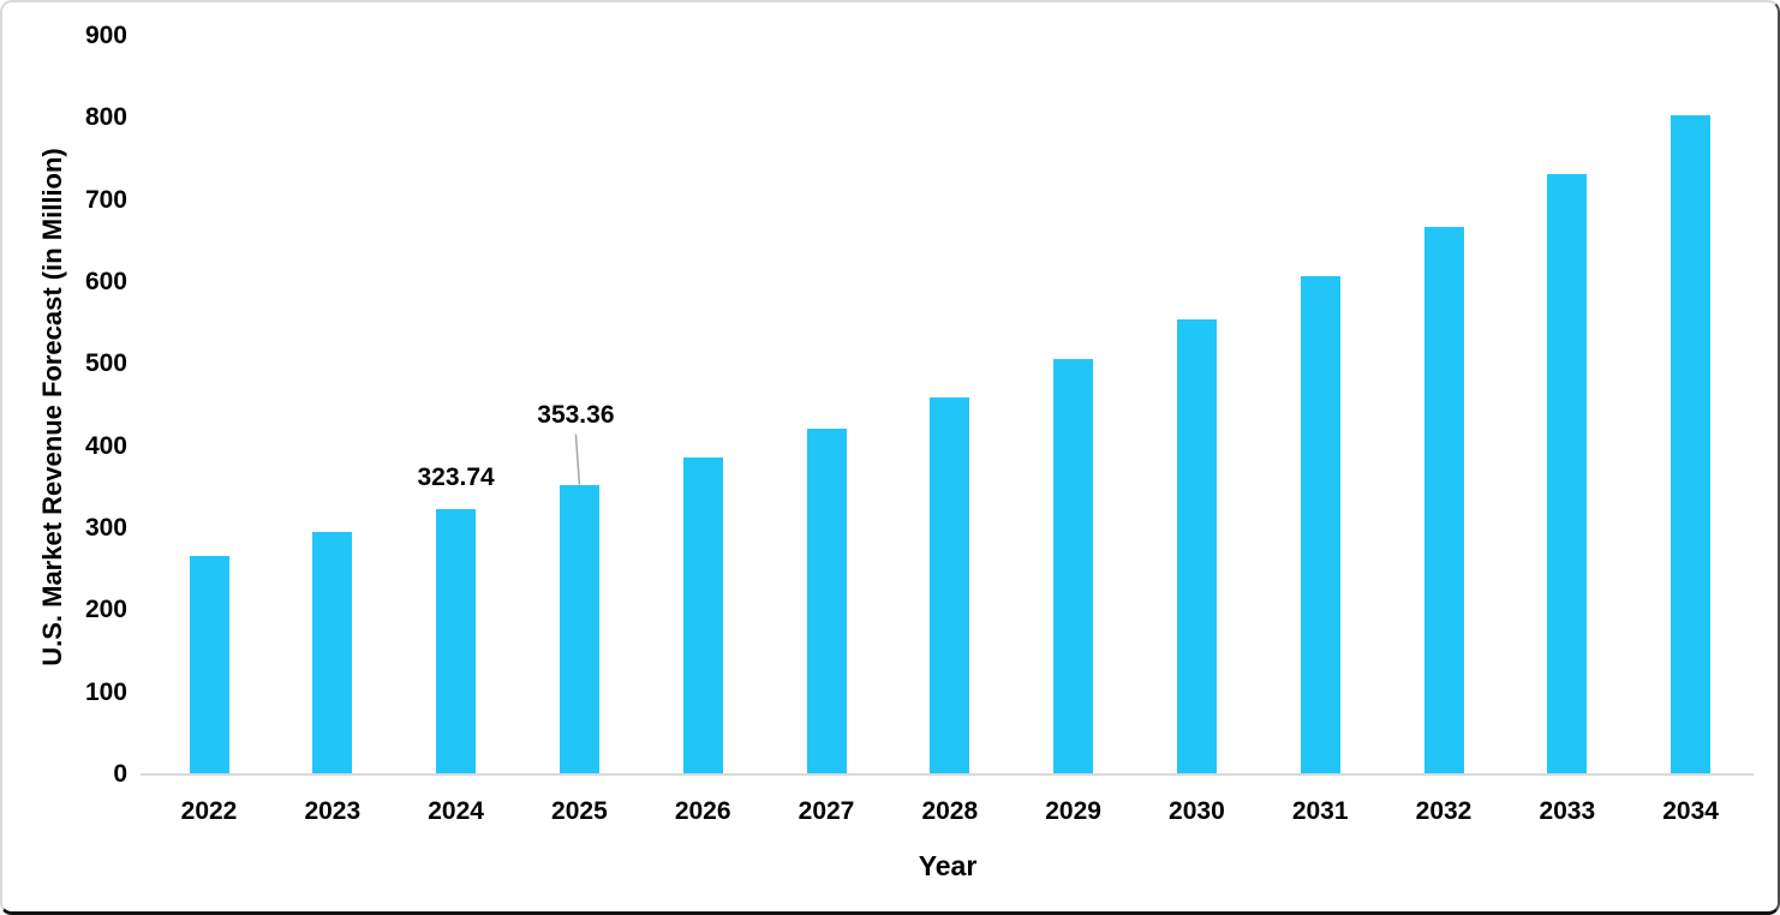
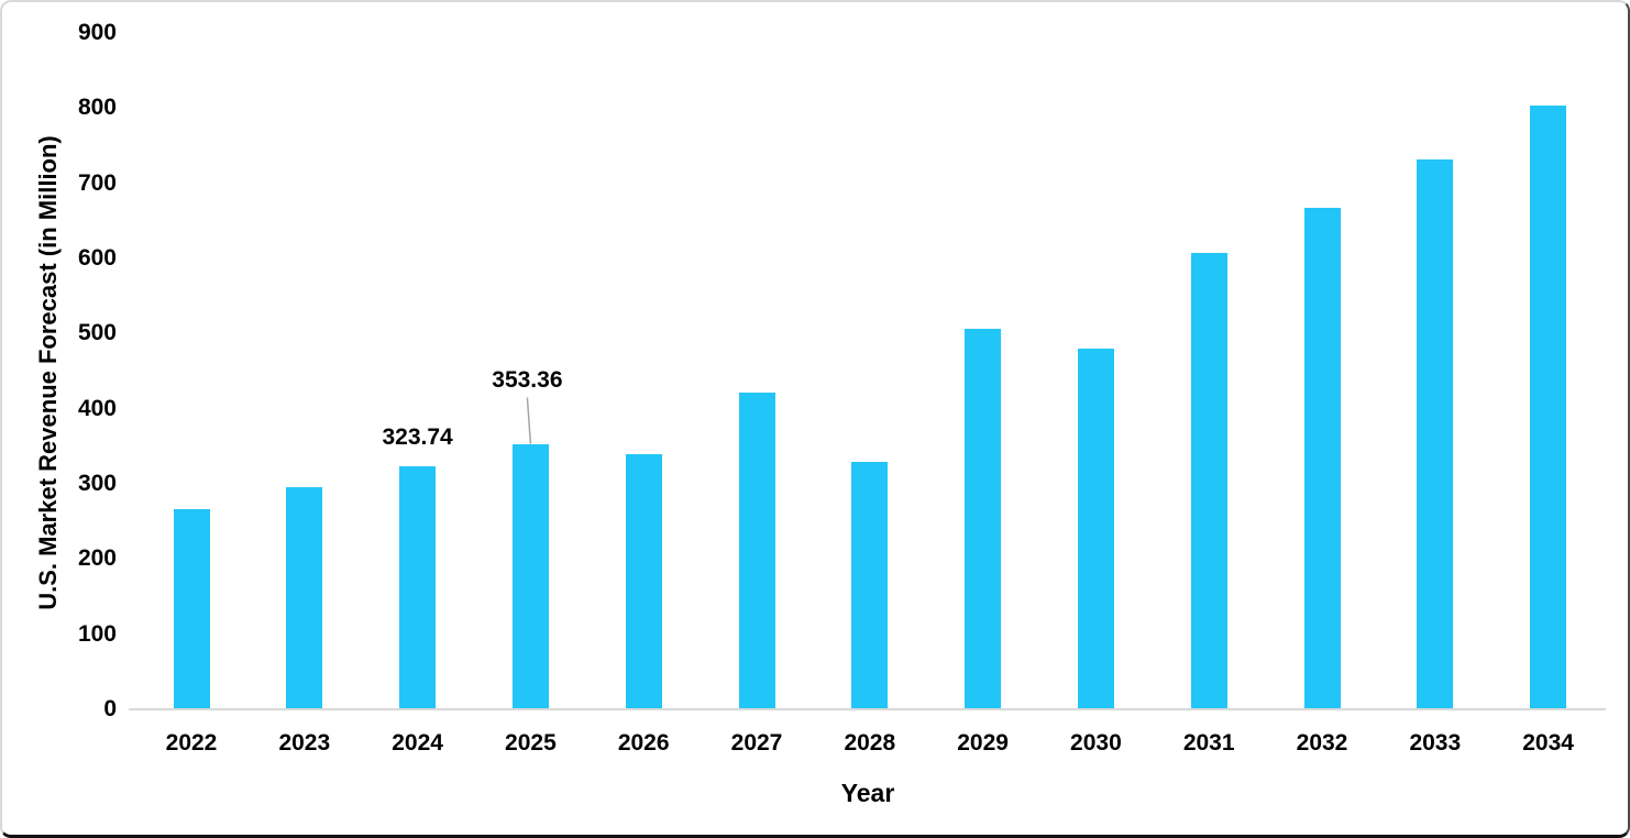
2026: 390 -> 340
2028: 460 -> 330
2030: 560 -> 480
